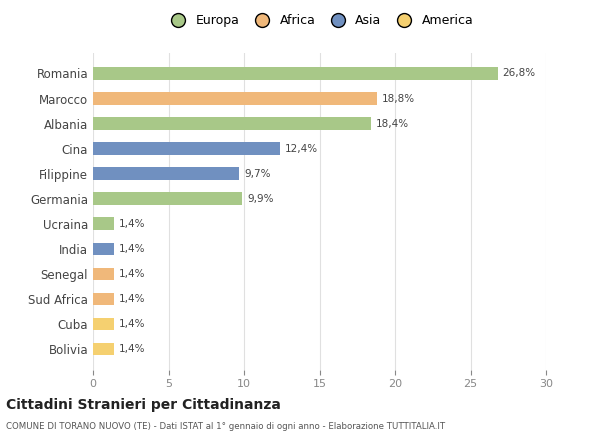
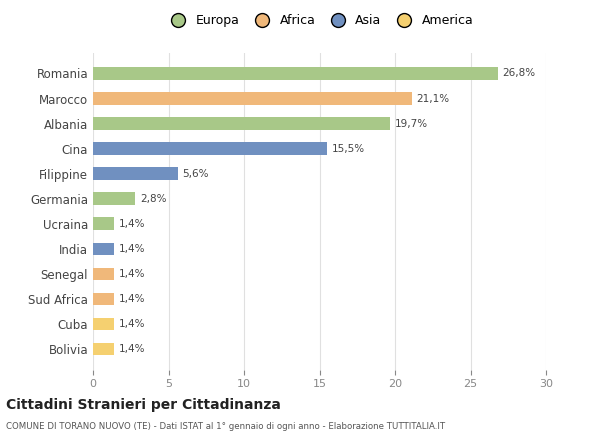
Marocco: 18,8% -> 21,1%
Albania: 18,4% -> 19,7%
Cina: 12,4% -> 15,5%
Filippine: 9,7% -> 5,6%
Germania: 9,9% -> 2,8%
